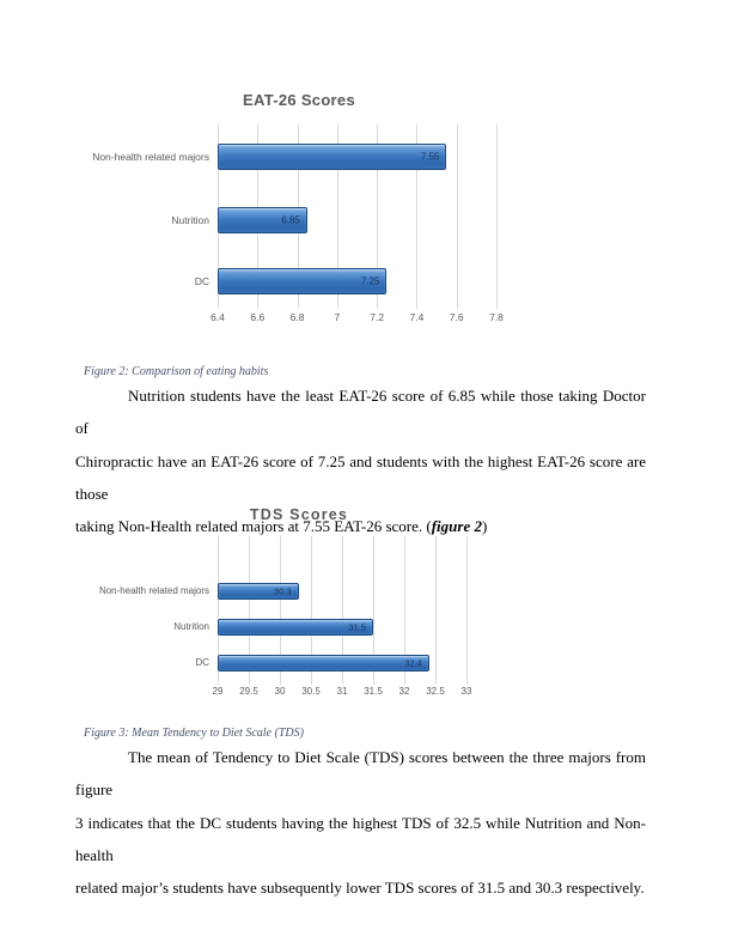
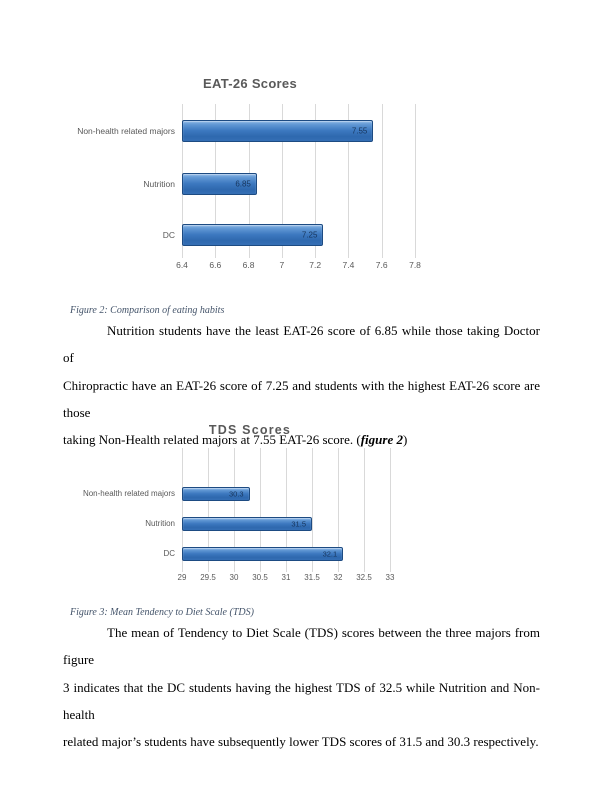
TDS Scores/DC: 32.4 -> 32.1
